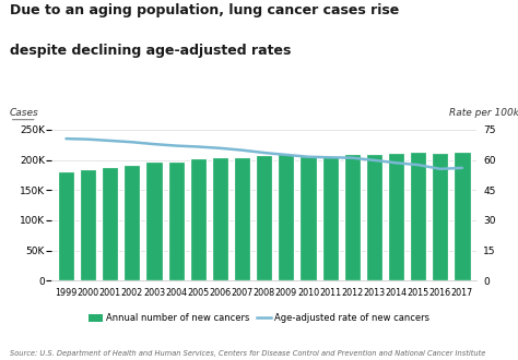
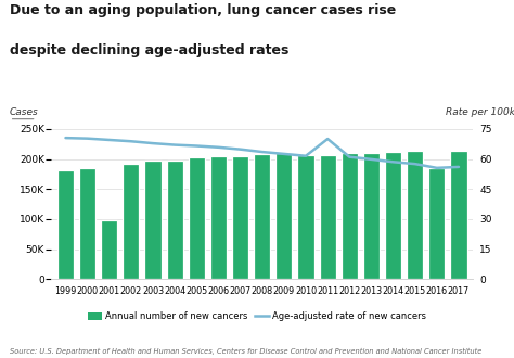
Annual number of new cancers/2001: 189K -> 98K
Age-adjusted rate of new cancers/2011: 61 -> 70
Annual number of new cancers/2016: 212K -> 184K
